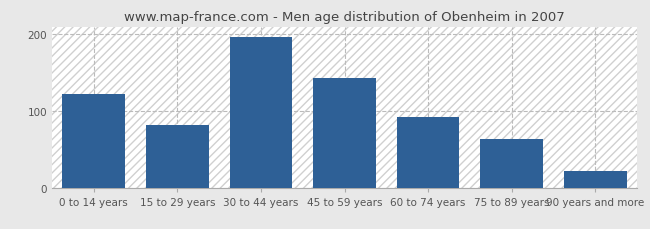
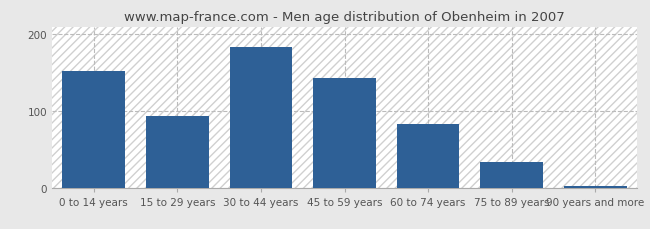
0 to 14 years: 122 -> 152
15 to 29 years: 82 -> 93
30 to 44 years: 196 -> 183
60 to 74 years: 92 -> 83
75 to 89 years: 64 -> 33
90 years and more: 22 -> 2
